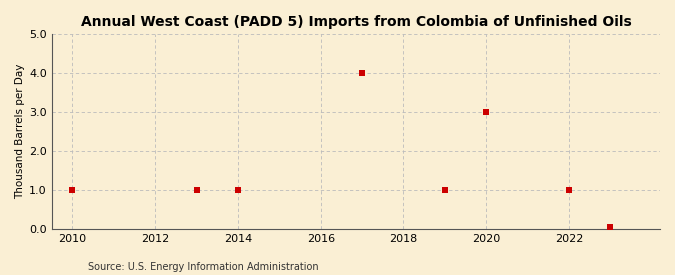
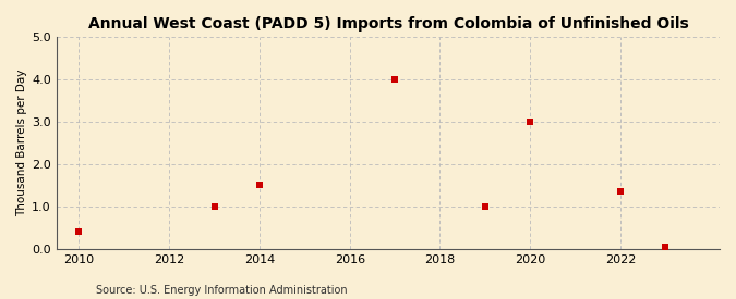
2010: 1.00 -> 0.40
2014: 1.00 -> 1.50
2022: 1.00 -> 1.35
